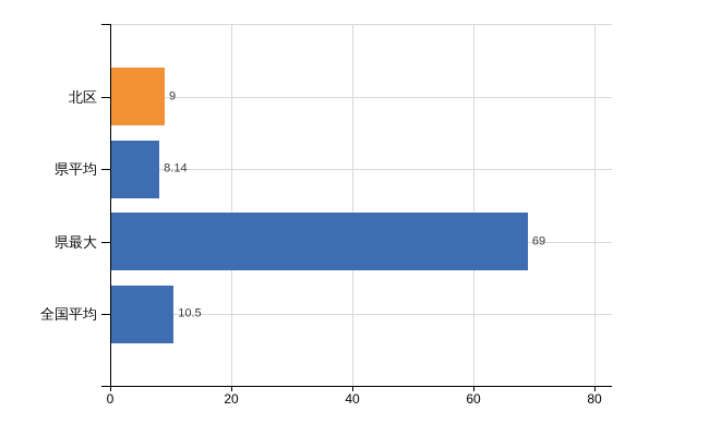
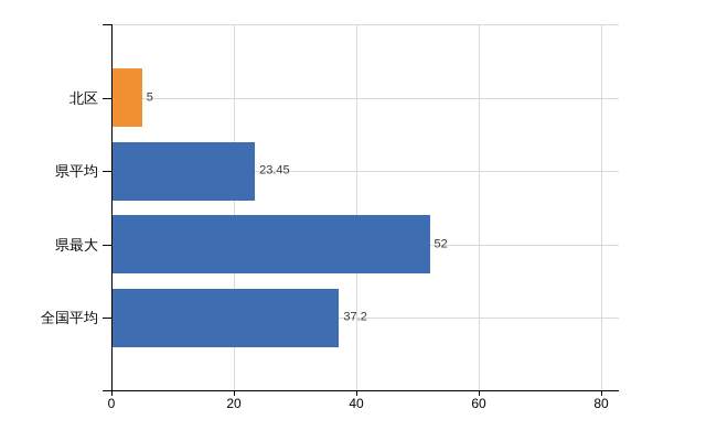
北区: 9 -> 5
県平均: 8.14 -> 23.45
県最大: 69 -> 52
全国平均: 10.5 -> 37.2
